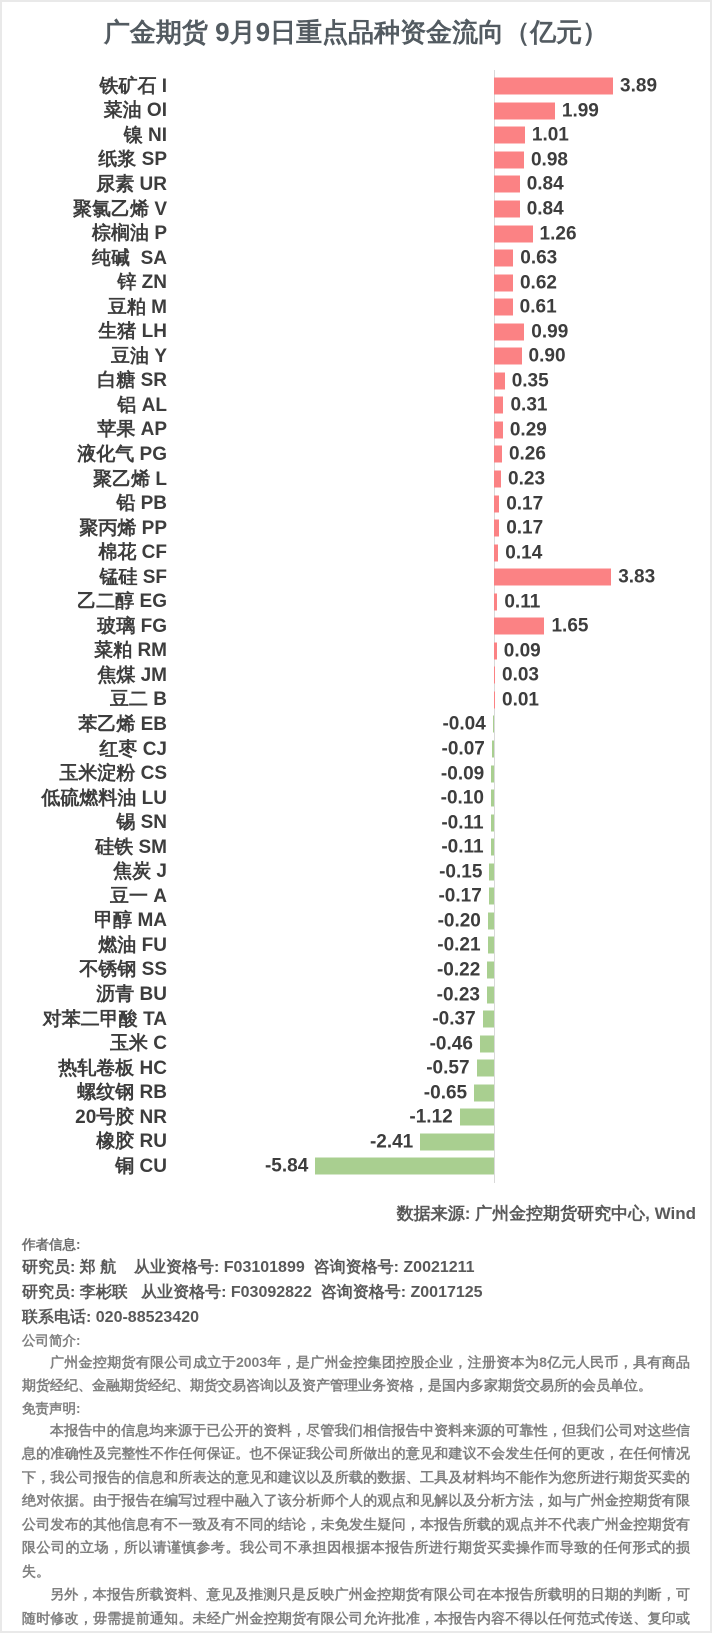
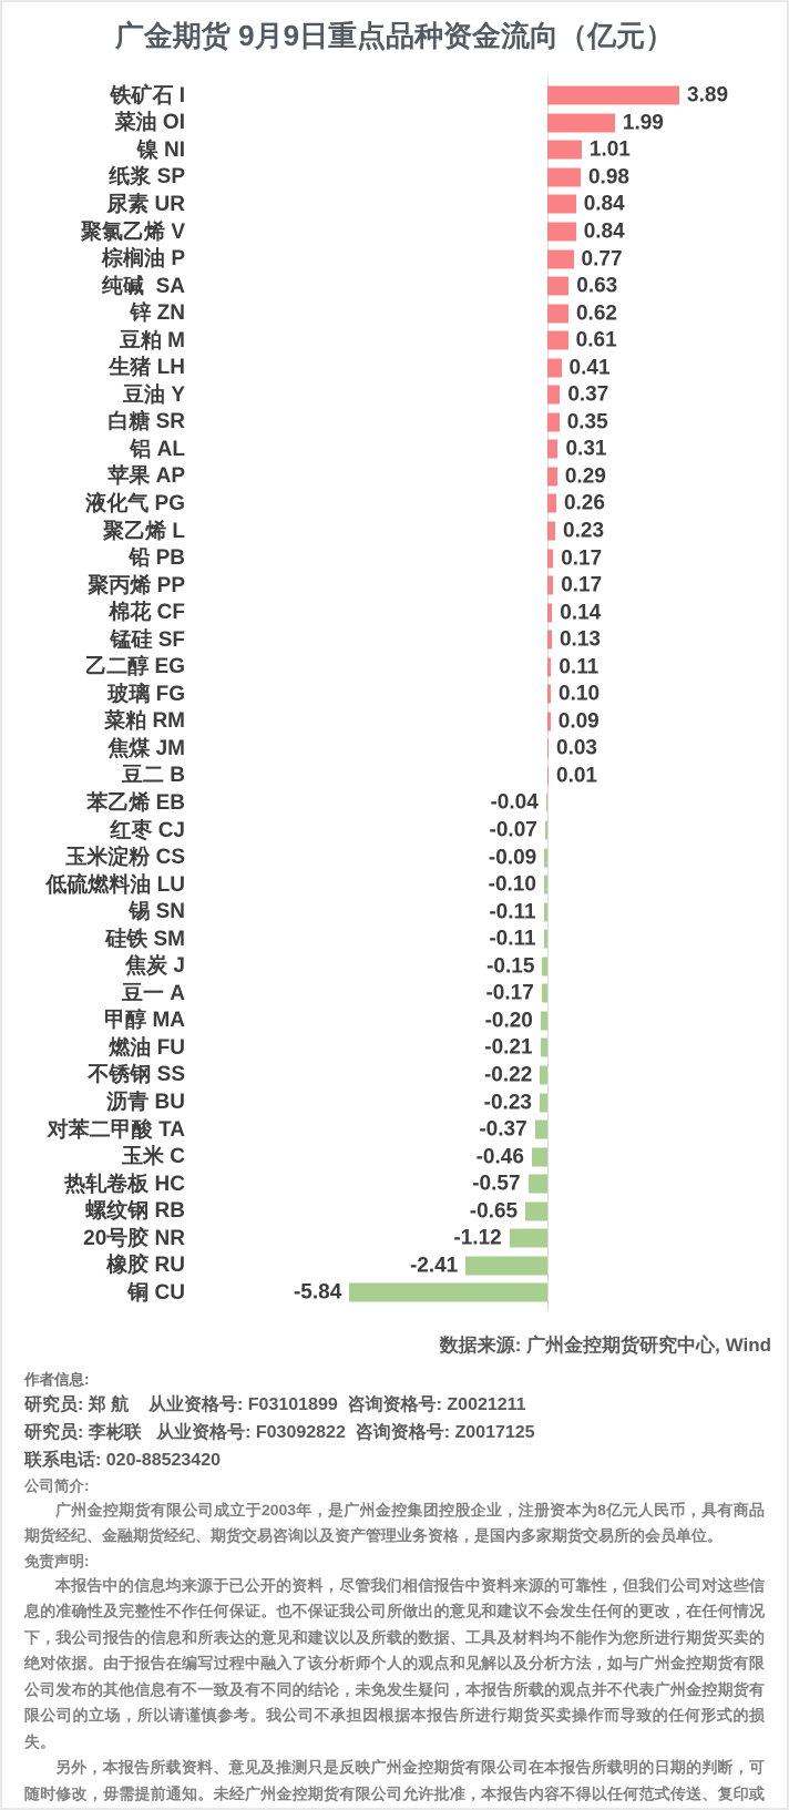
棕榈油 P: 1.26 -> 0.77
生猪 LH: 0.99 -> 0.41
豆油 Y: 0.90 -> 0.37
锰硅 SF: 3.83 -> 0.13
玻璃 FG: 1.65 -> 0.10
